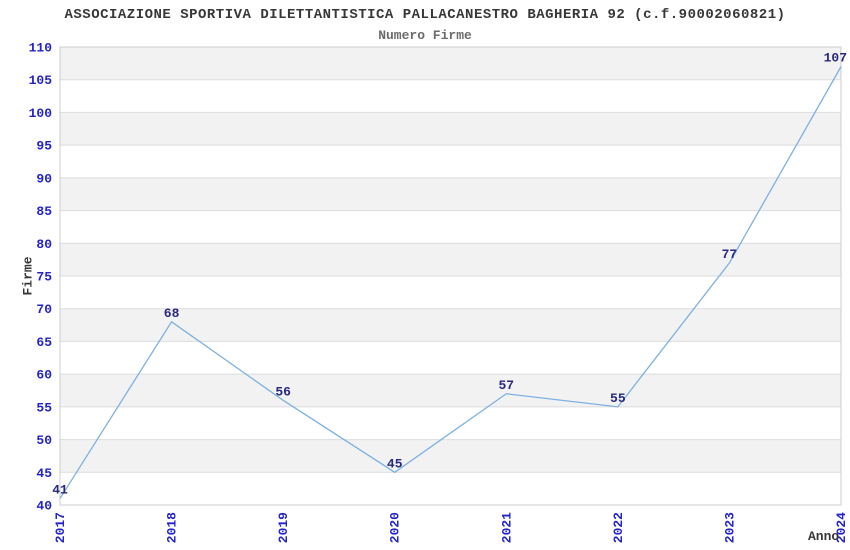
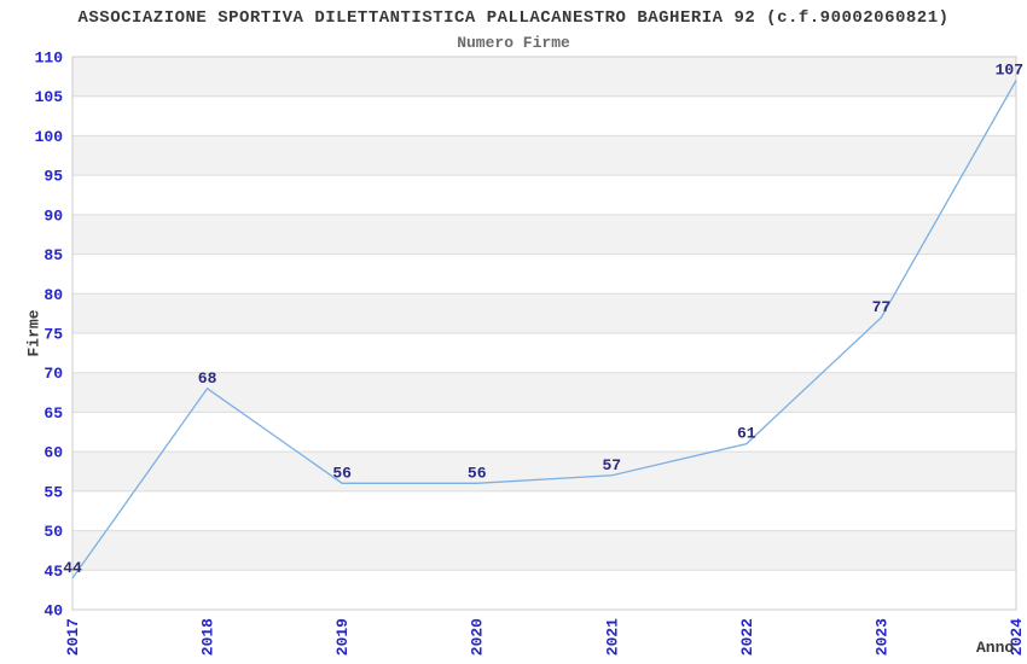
2017: 41 -> 44
2020: 45 -> 56
2022: 55 -> 61
